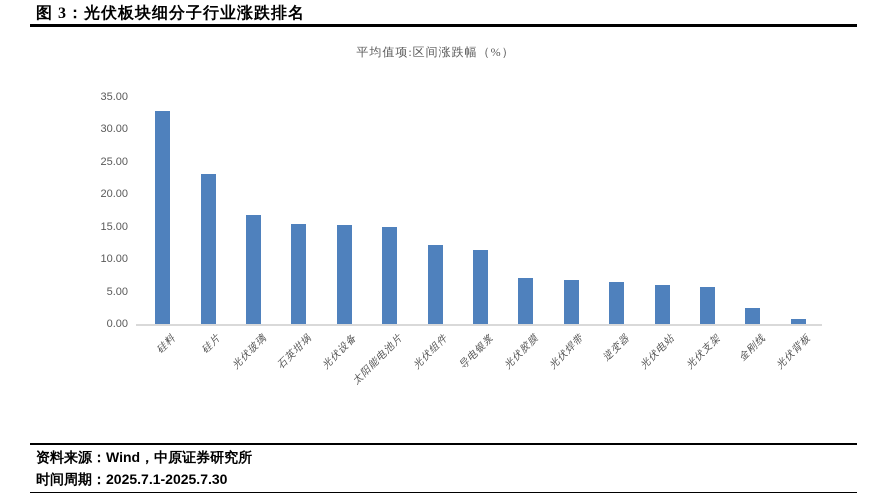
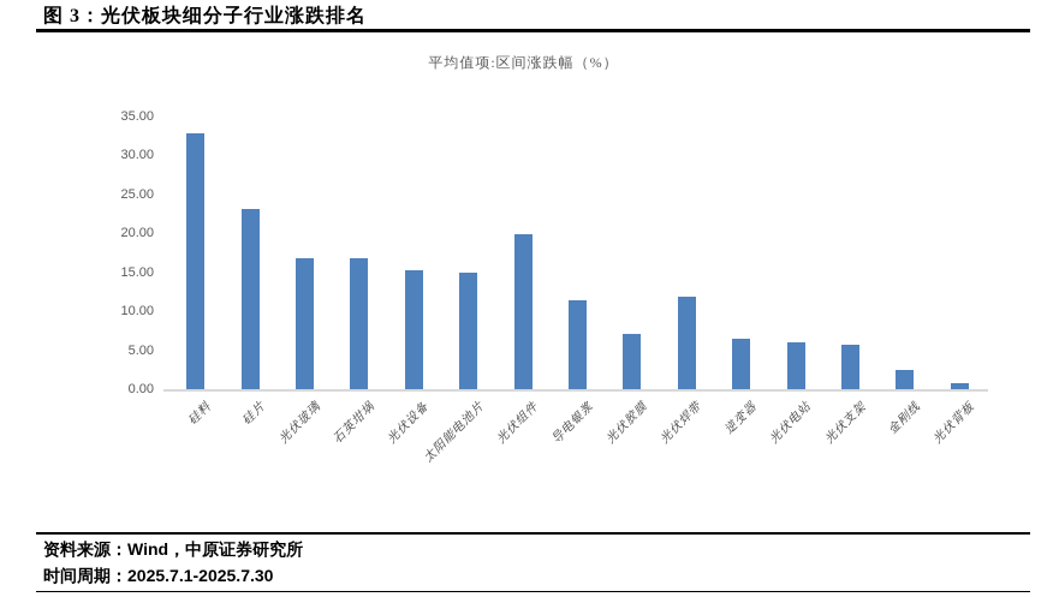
石英坩埚: 16 -> 17
光伏组件: 12 -> 20
光伏焊带: 7 -> 12
